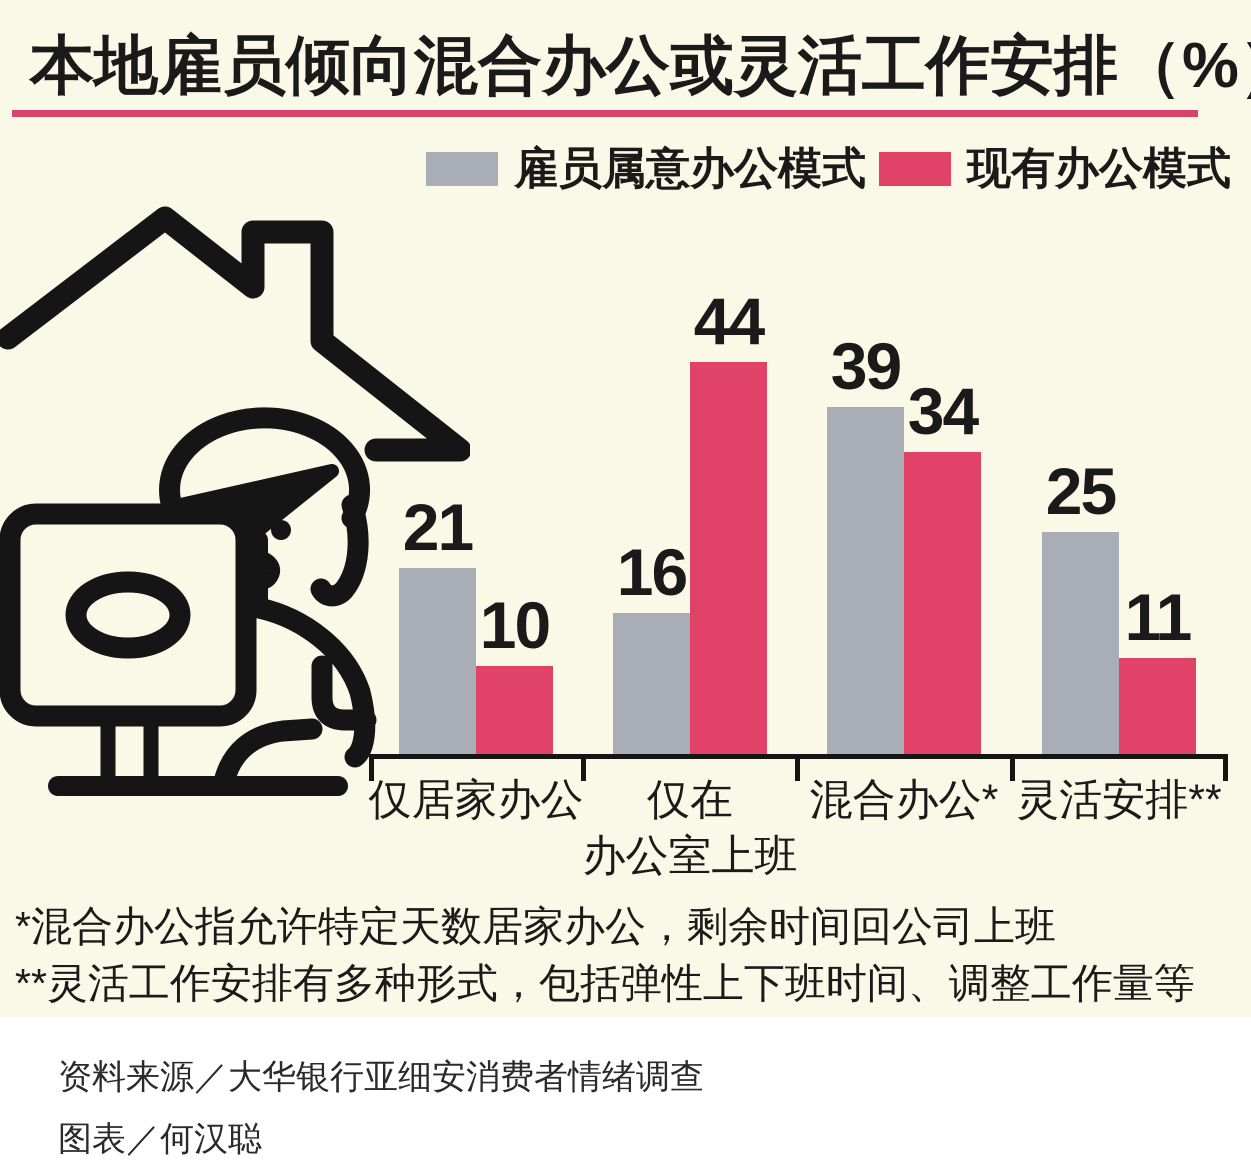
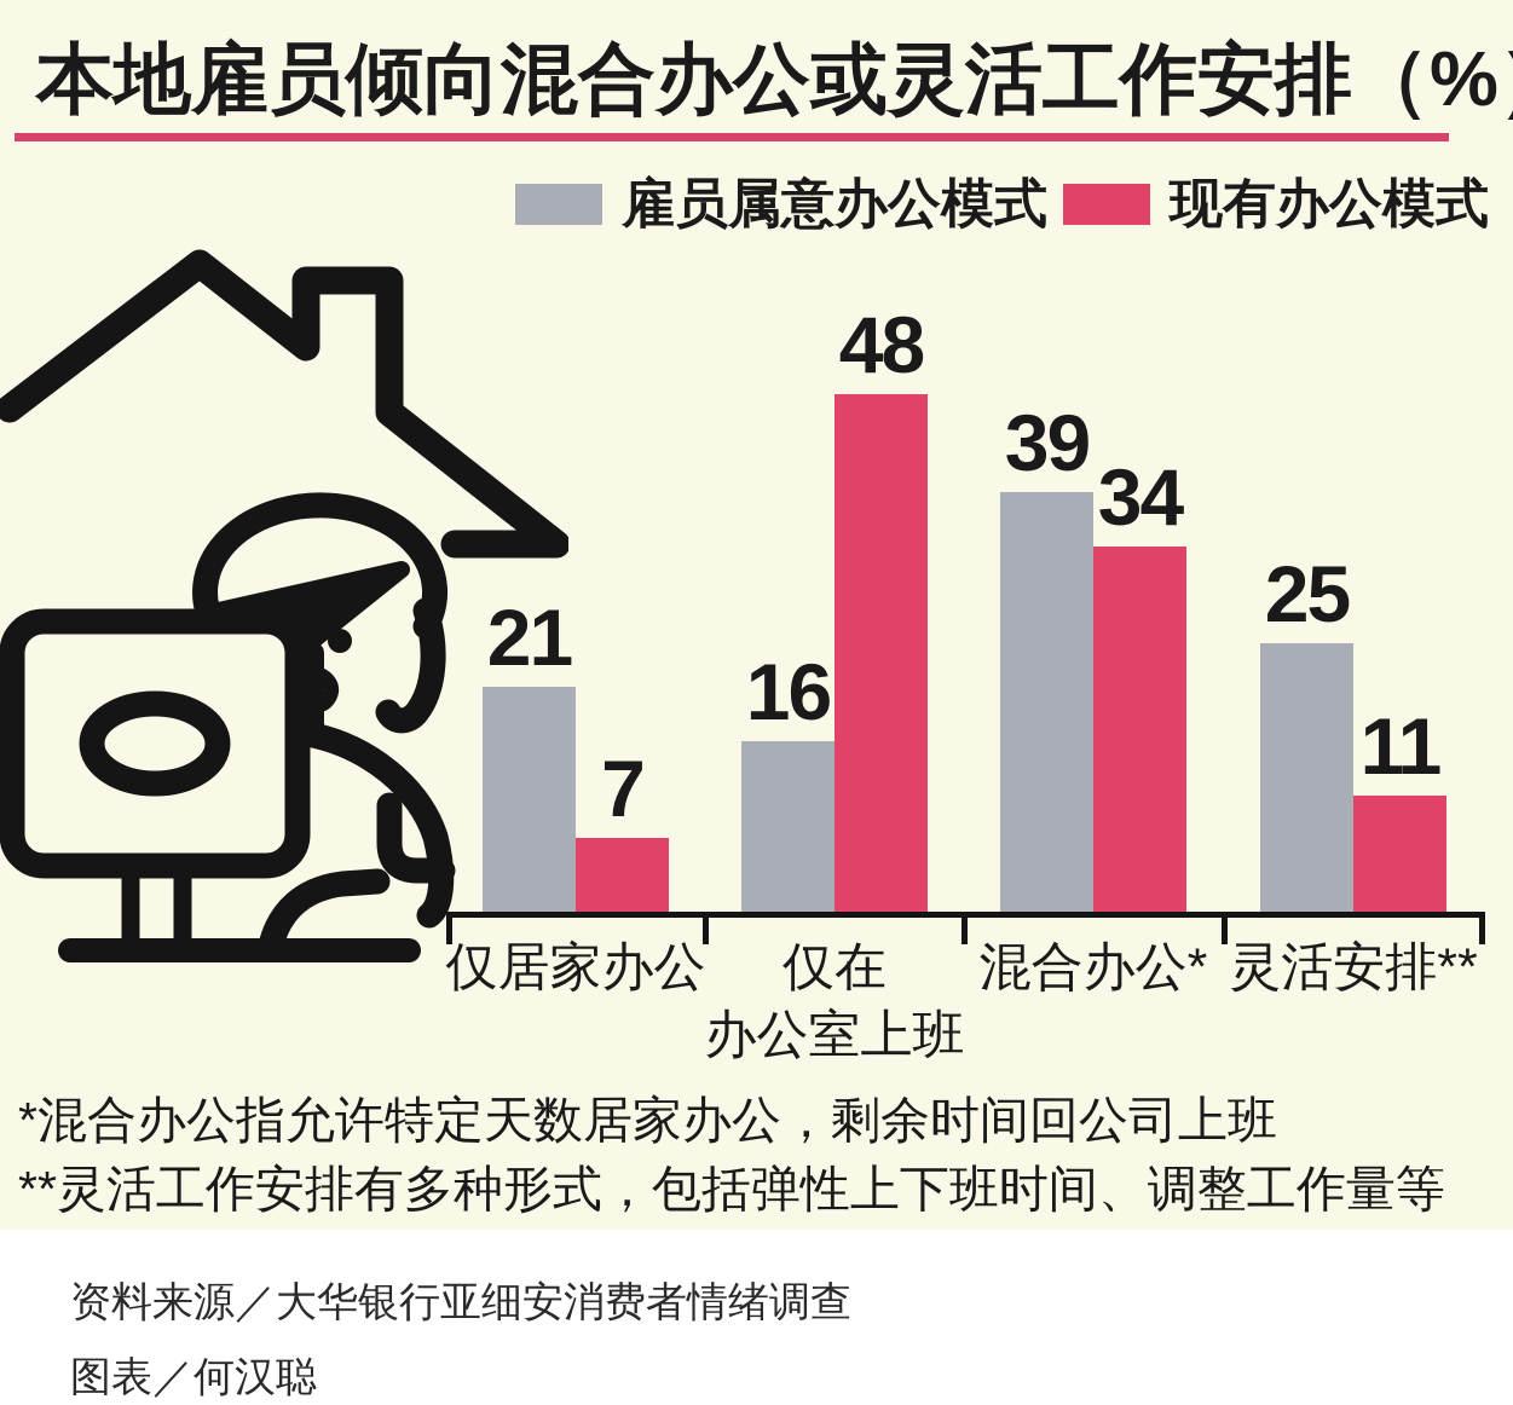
现有办公模式/仅居家办公: 10 -> 7
现有办公模式/仅在办公室上班: 44 -> 48
